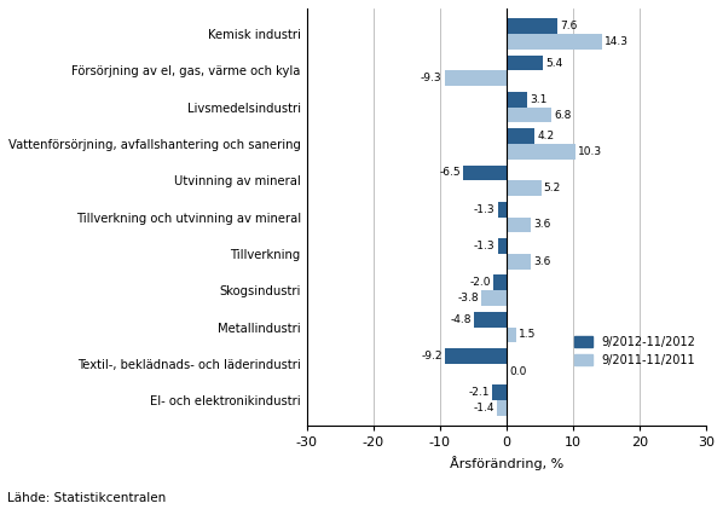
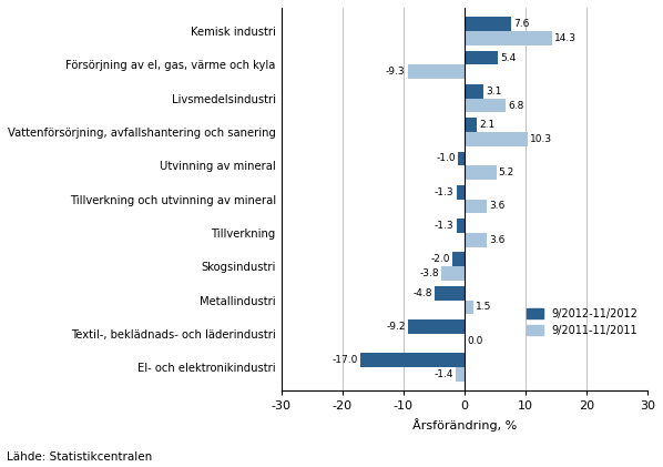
9/2012-11/2012/Vattenförsörjning, avfallshantering och sanering: 4.2 -> 2.1
9/2012-11/2012/Utvinning av mineral: -6.5 -> -1.0
9/2012-11/2012/El- och elektronikindustri: -2.1 -> -17.0
